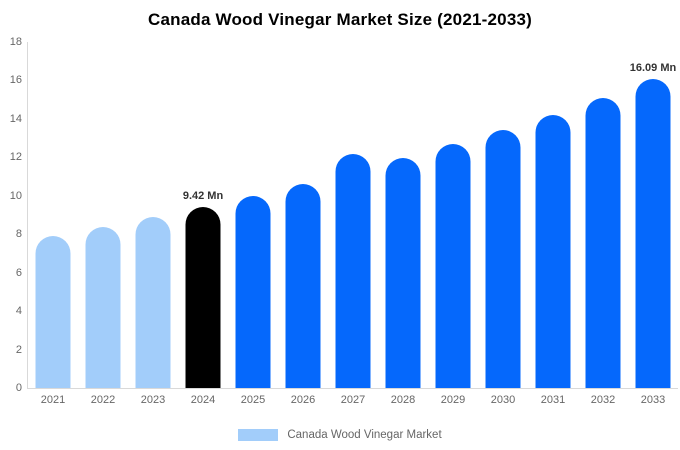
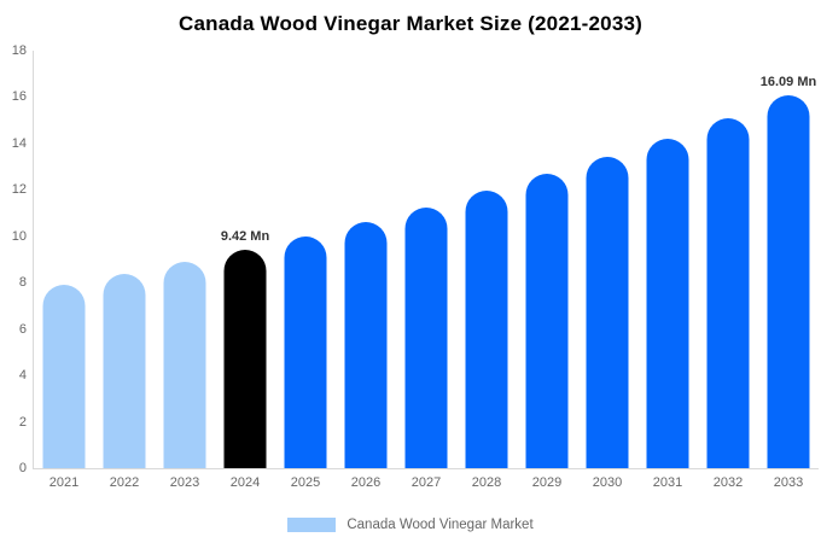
2027: 12.2 -> 11.3
